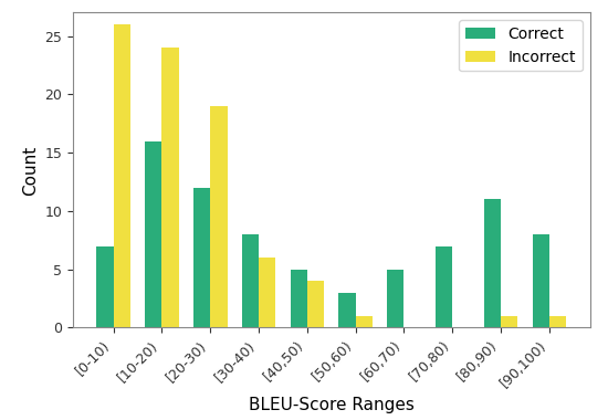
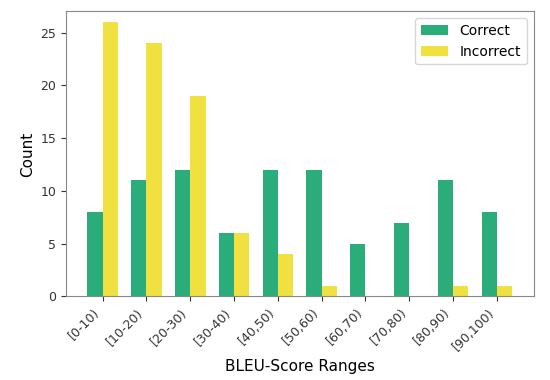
Correct/[0-10): 7 -> 8
Correct/[10-20): 16 -> 11
Correct/[30-40): 8 -> 6
Correct/[40,50): 5 -> 12
Correct/[50,60): 3 -> 12
